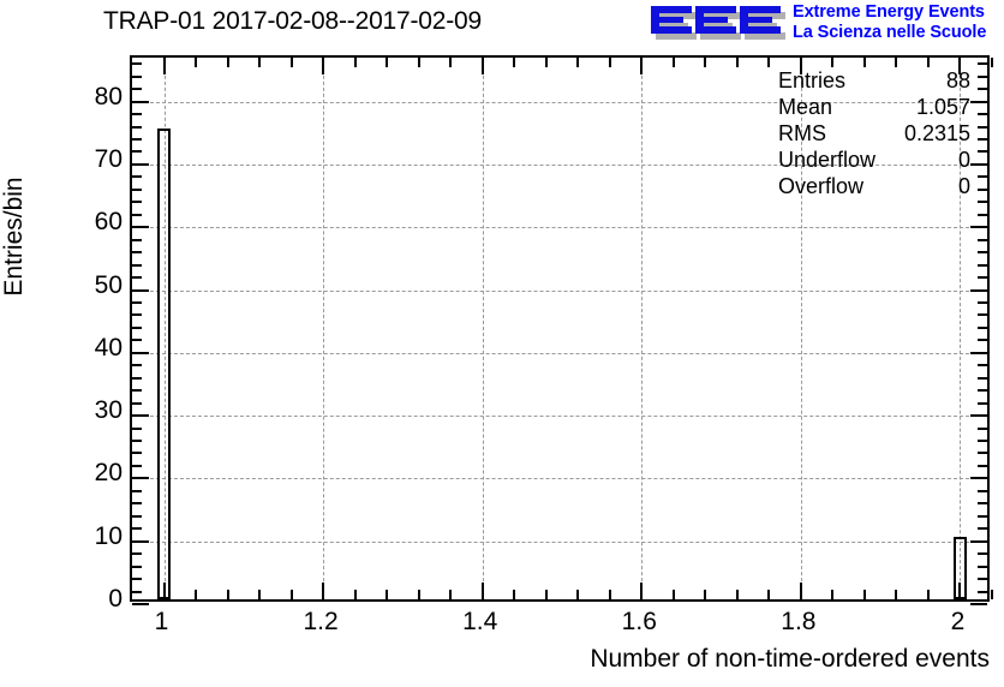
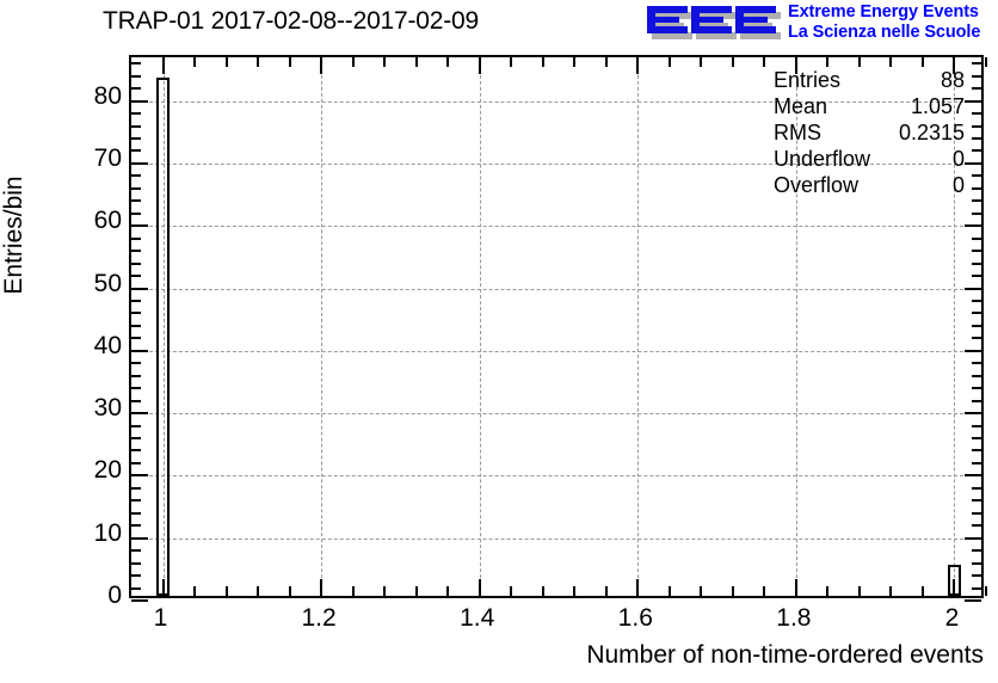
1: 75 -> 83
2: 10 -> 5
